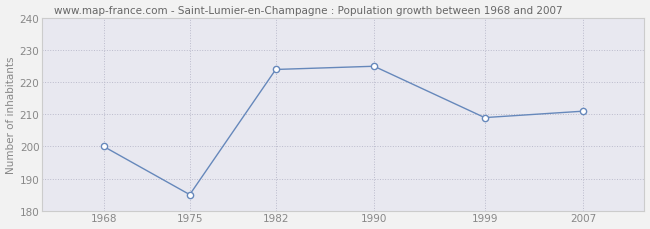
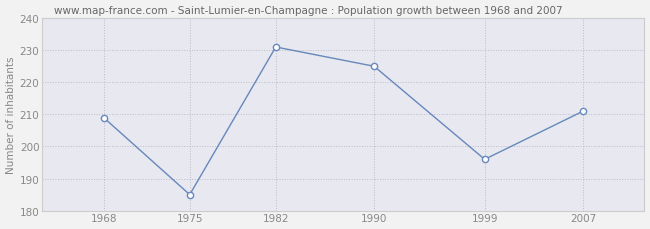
1968: 200 -> 209
1982: 224 -> 231
1999: 209 -> 196
